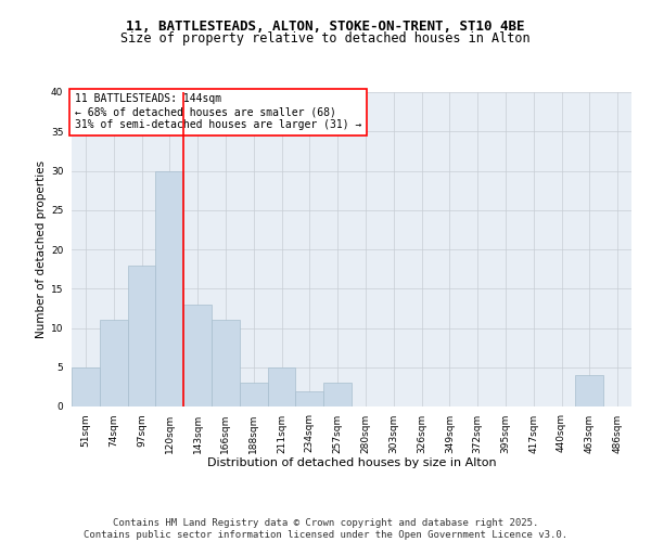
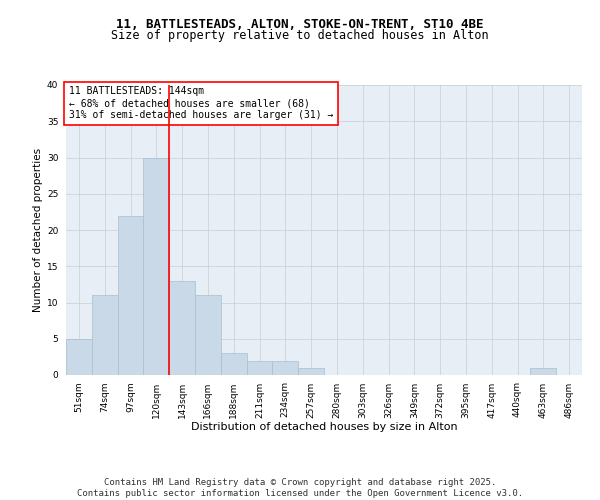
97sqm: 18 -> 22
211sqm: 5 -> 2
257sqm: 3 -> 1
463sqm: 4 -> 1
